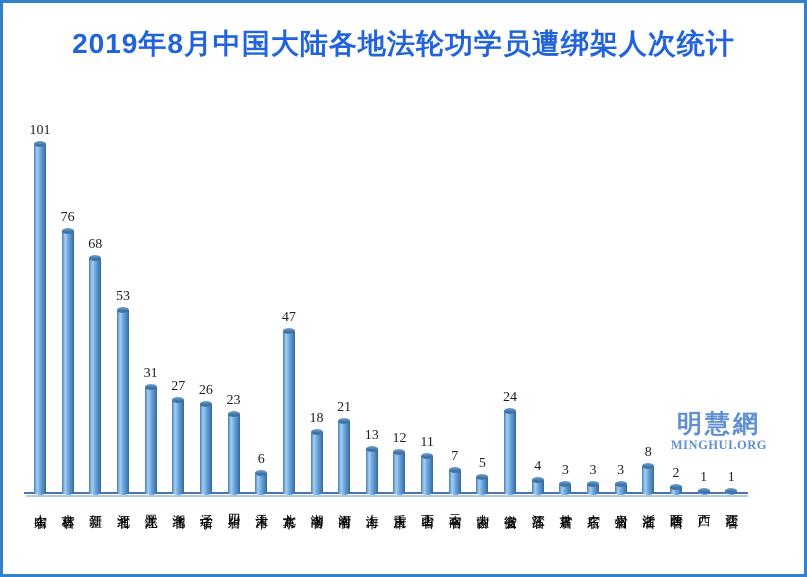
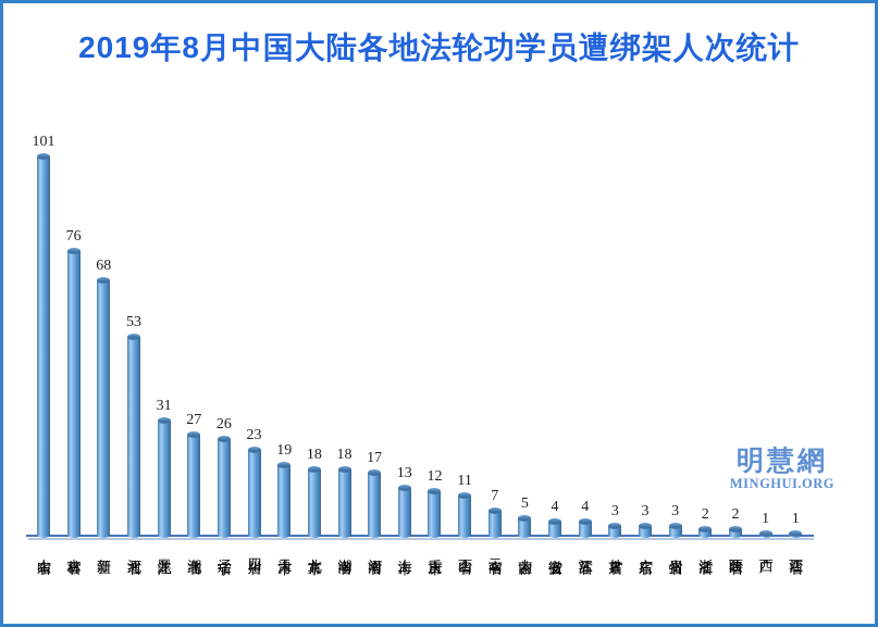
天津市: 6 -> 19
北京市: 47 -> 18
河南省: 21 -> 17
安徽省: 24 -> 4
浙江省: 8 -> 2
